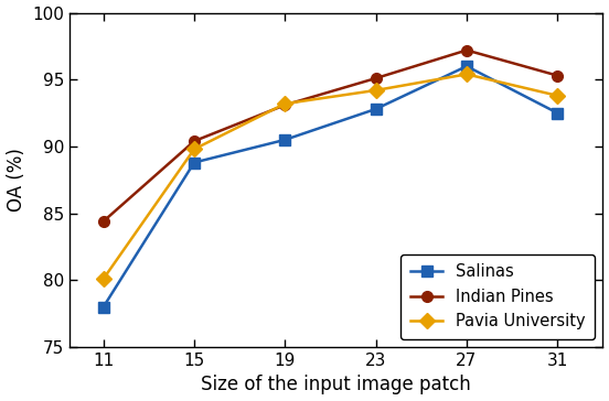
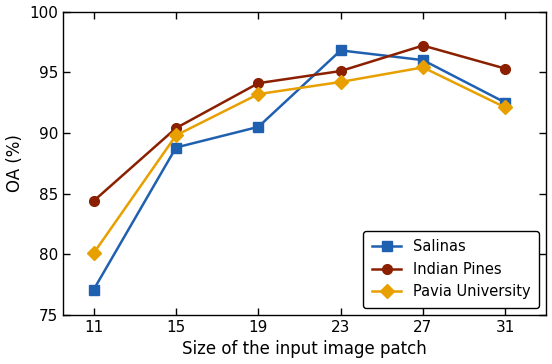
Salinas/11: 78.0 -> 77.1
Indian Pines/19: 93.1 -> 94.1
Salinas/23: 92.8 -> 96.8
Pavia University/31: 93.8 -> 92.1
